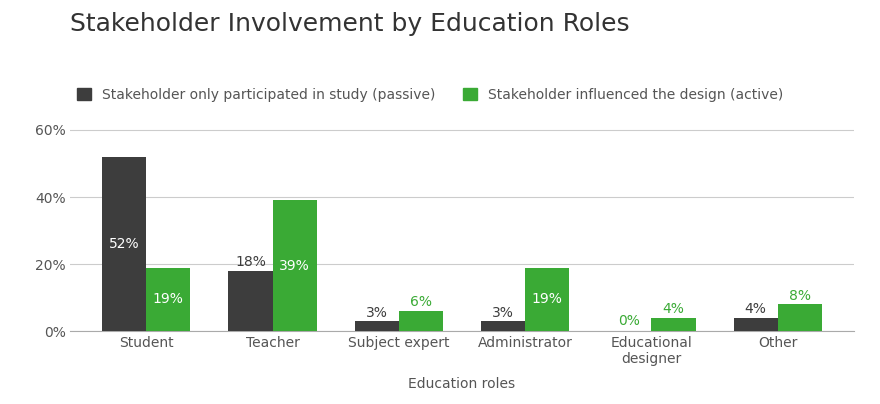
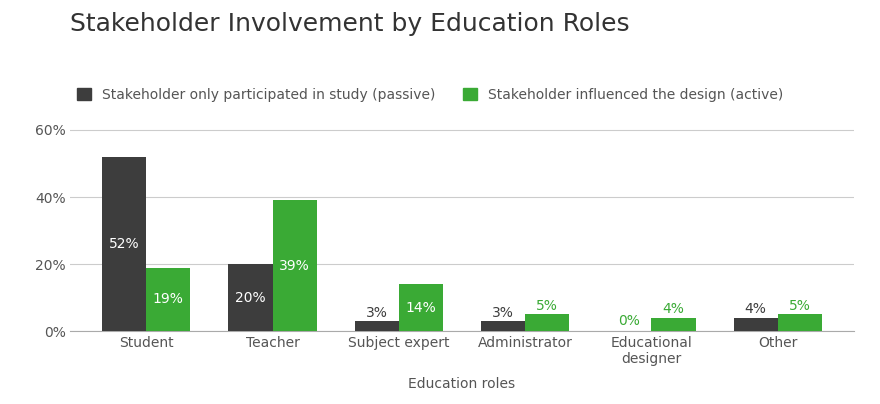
Stakeholder only participated in study (passive)/Teacher: 18% -> 20%
Stakeholder influenced the design (active)/Subject expert: 6% -> 14%
Stakeholder influenced the design (active)/Administrator: 19% -> 5%
Stakeholder influenced the design (active)/Other: 8% -> 5%
